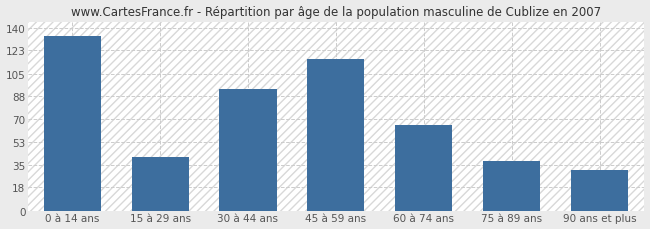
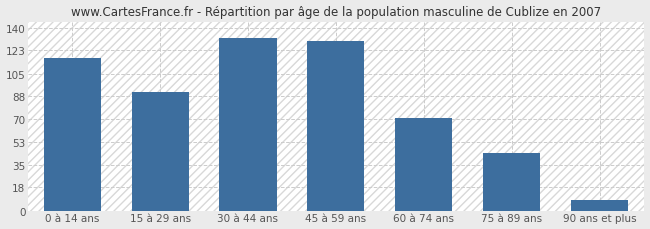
0 à 14 ans: 134 -> 117
15 à 29 ans: 41 -> 91
30 à 44 ans: 93 -> 132
45 à 59 ans: 116 -> 130
60 à 74 ans: 66 -> 71
75 à 89 ans: 38 -> 44
90 ans et plus: 31 -> 8
